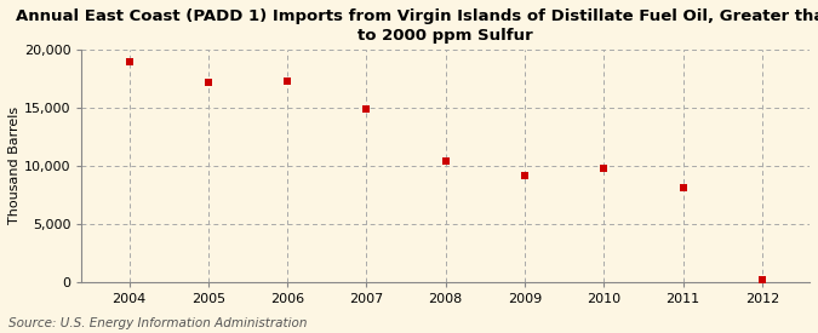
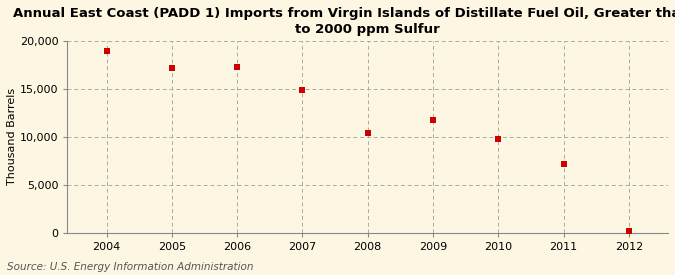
2009: 9,200 -> 11,800
2011: 8,100 -> 7,200
